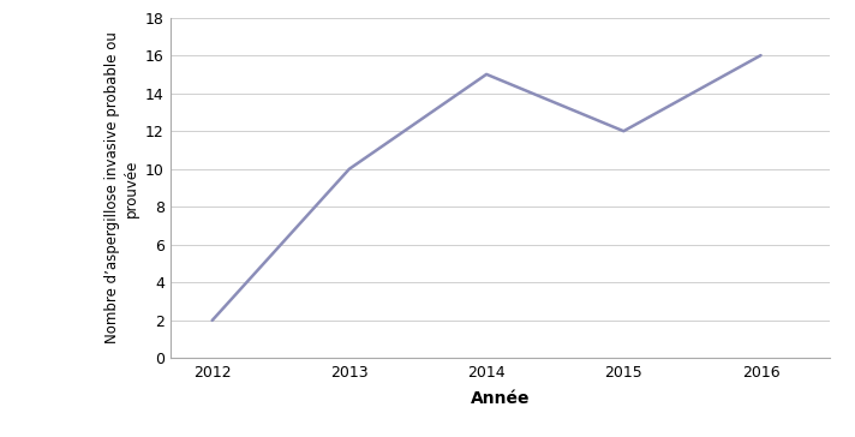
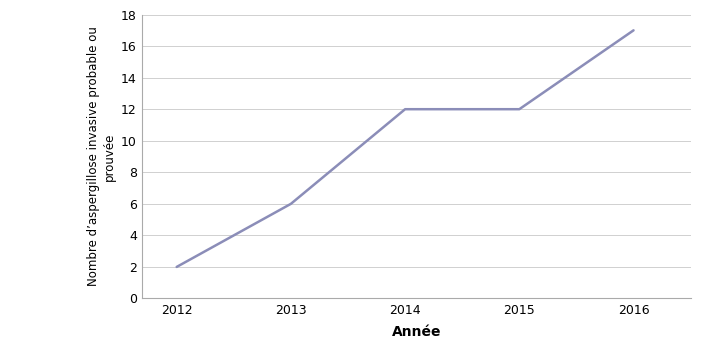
2013: 10 -> 6
2014: 15 -> 12
2016: 16 -> 17
